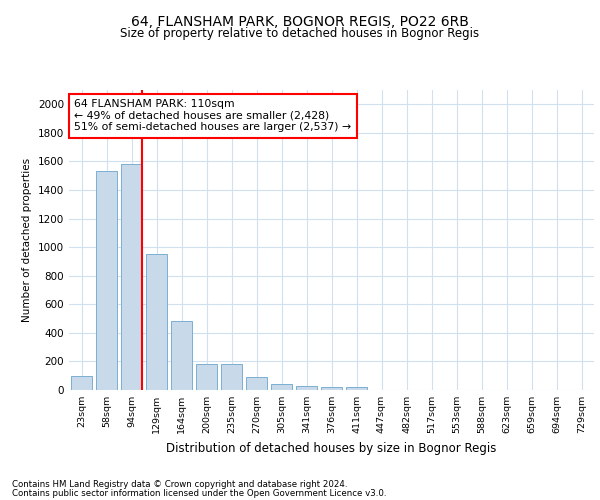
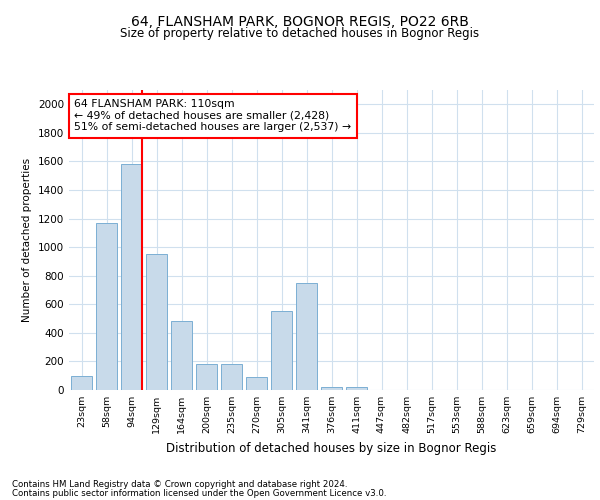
58sqm: 1530 -> 1170
305sqm: 40 -> 550
341sqm: 30 -> 750
